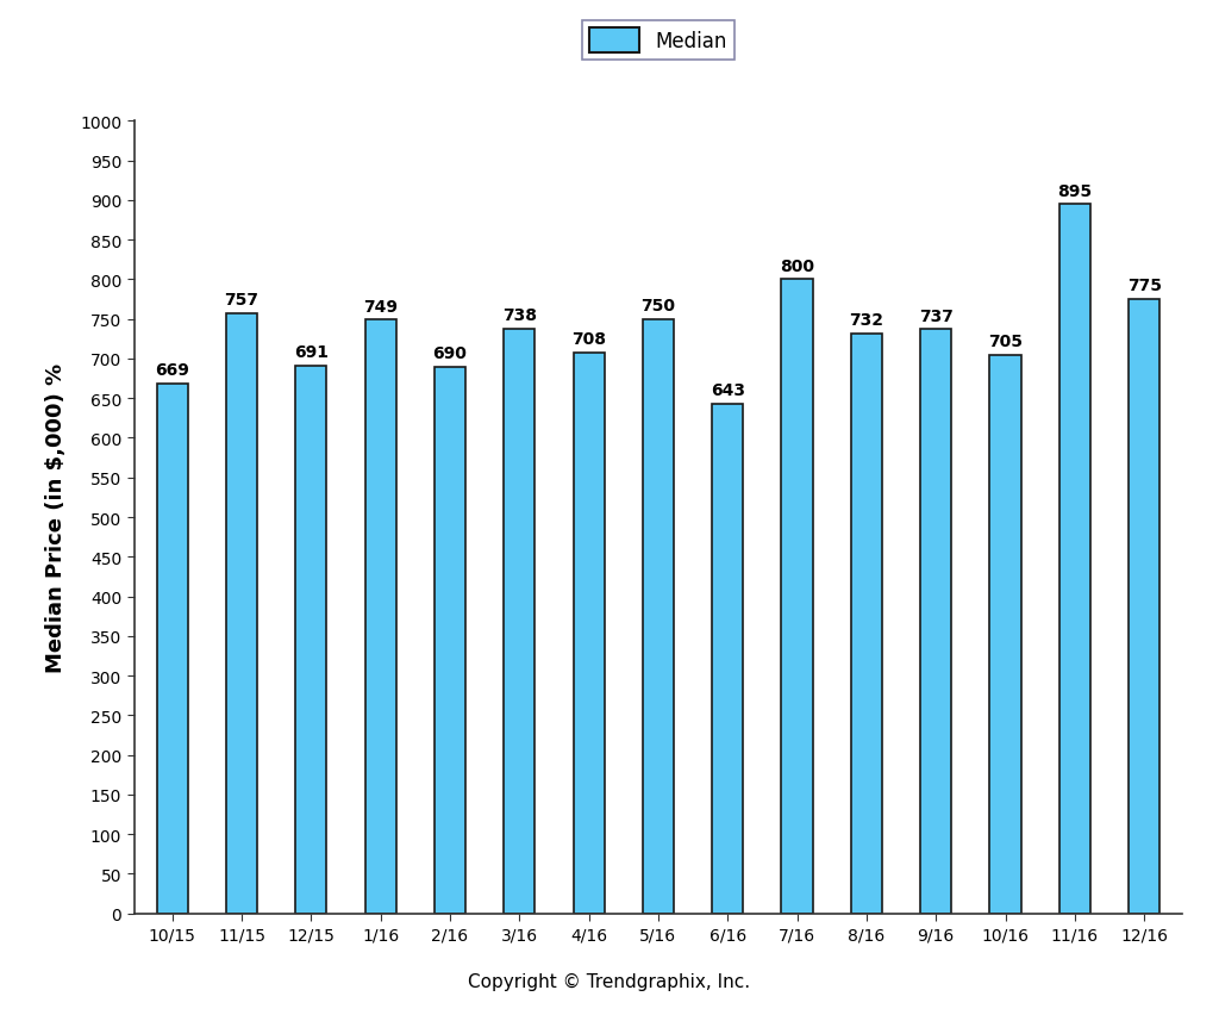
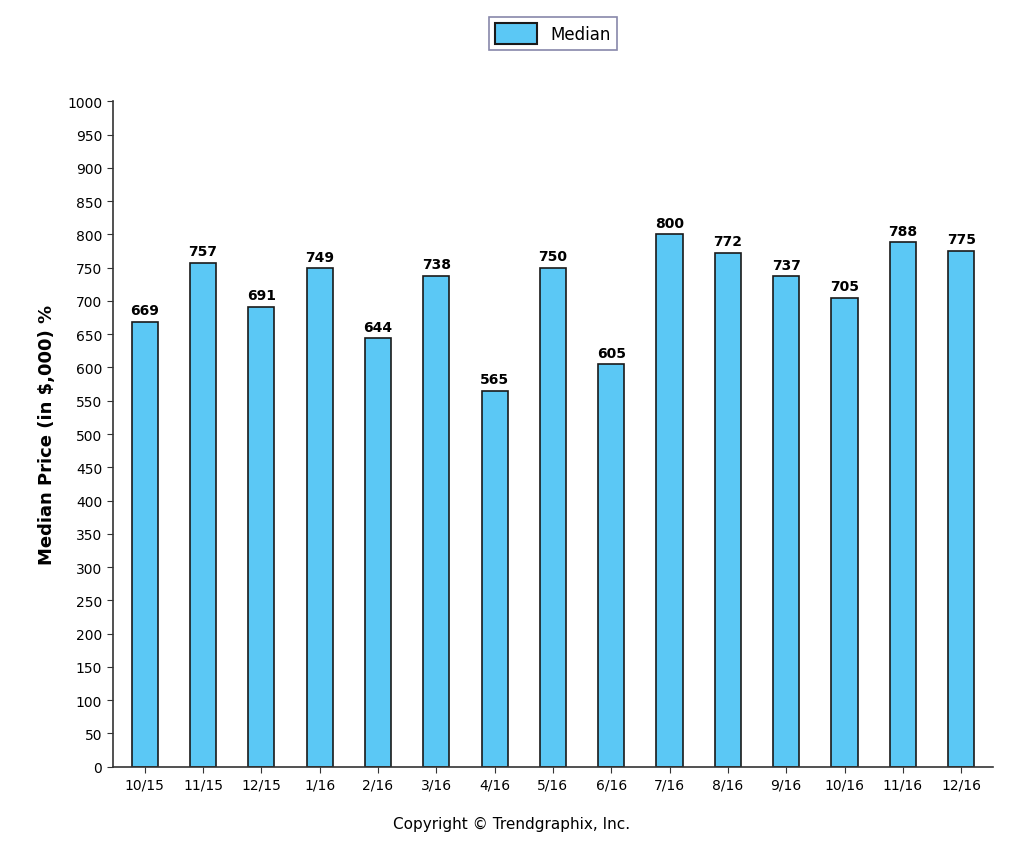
2/16: 690 -> 644
4/16: 708 -> 565
6/16: 643 -> 605
8/16: 732 -> 772
11/16: 895 -> 788
